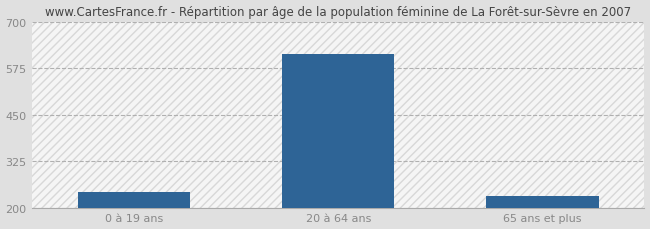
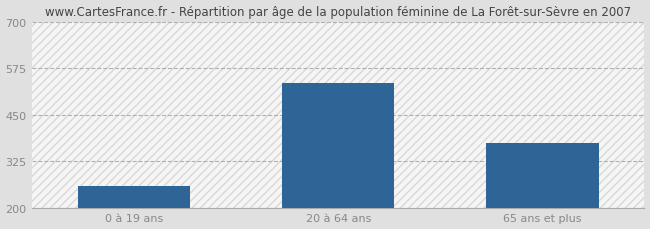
0 à 19 ans: 243 -> 260
20 à 64 ans: 612 -> 535
65 ans et plus: 232 -> 375
